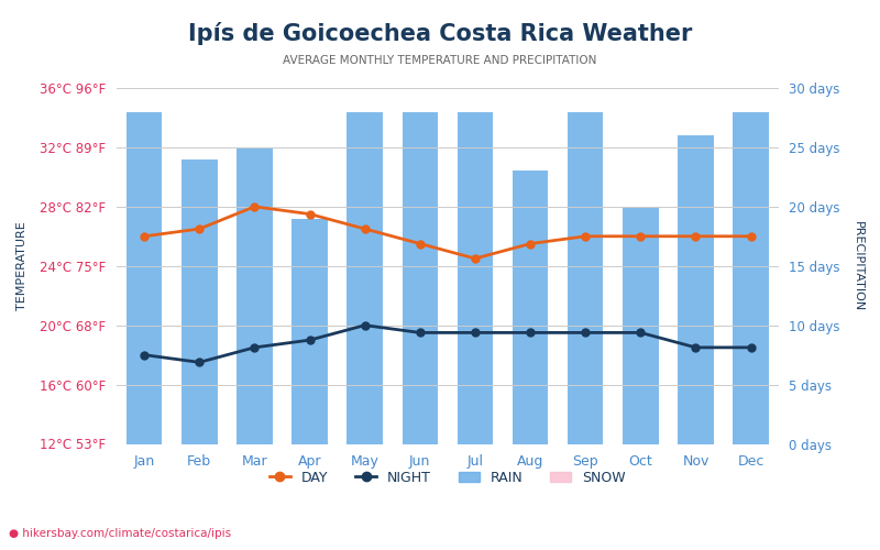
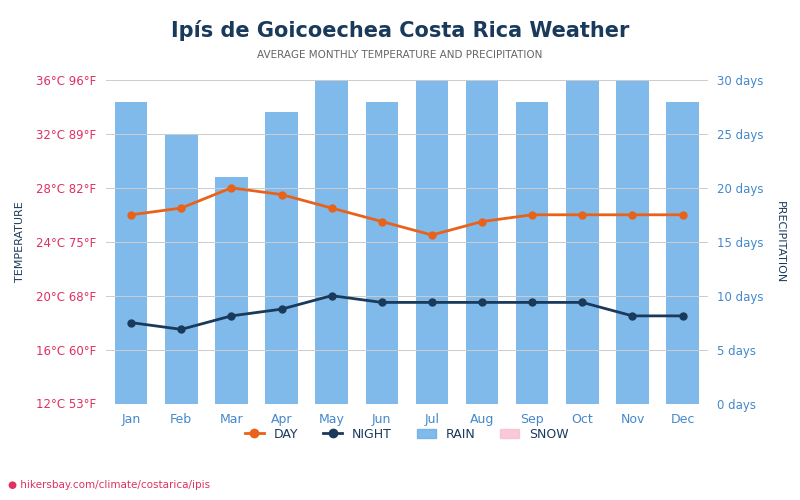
RAIN/Feb: 24 days -> 25 days
RAIN/Mar: 25 days -> 21 days
RAIN/Apr: 19 days -> 27 days
RAIN/May: 28 days -> 30 days
RAIN/Jul: 28 days -> 30 days
RAIN/Aug: 23 days -> 30 days
RAIN/Oct: 20 days -> 30 days
RAIN/Nov: 26 days -> 30 days
